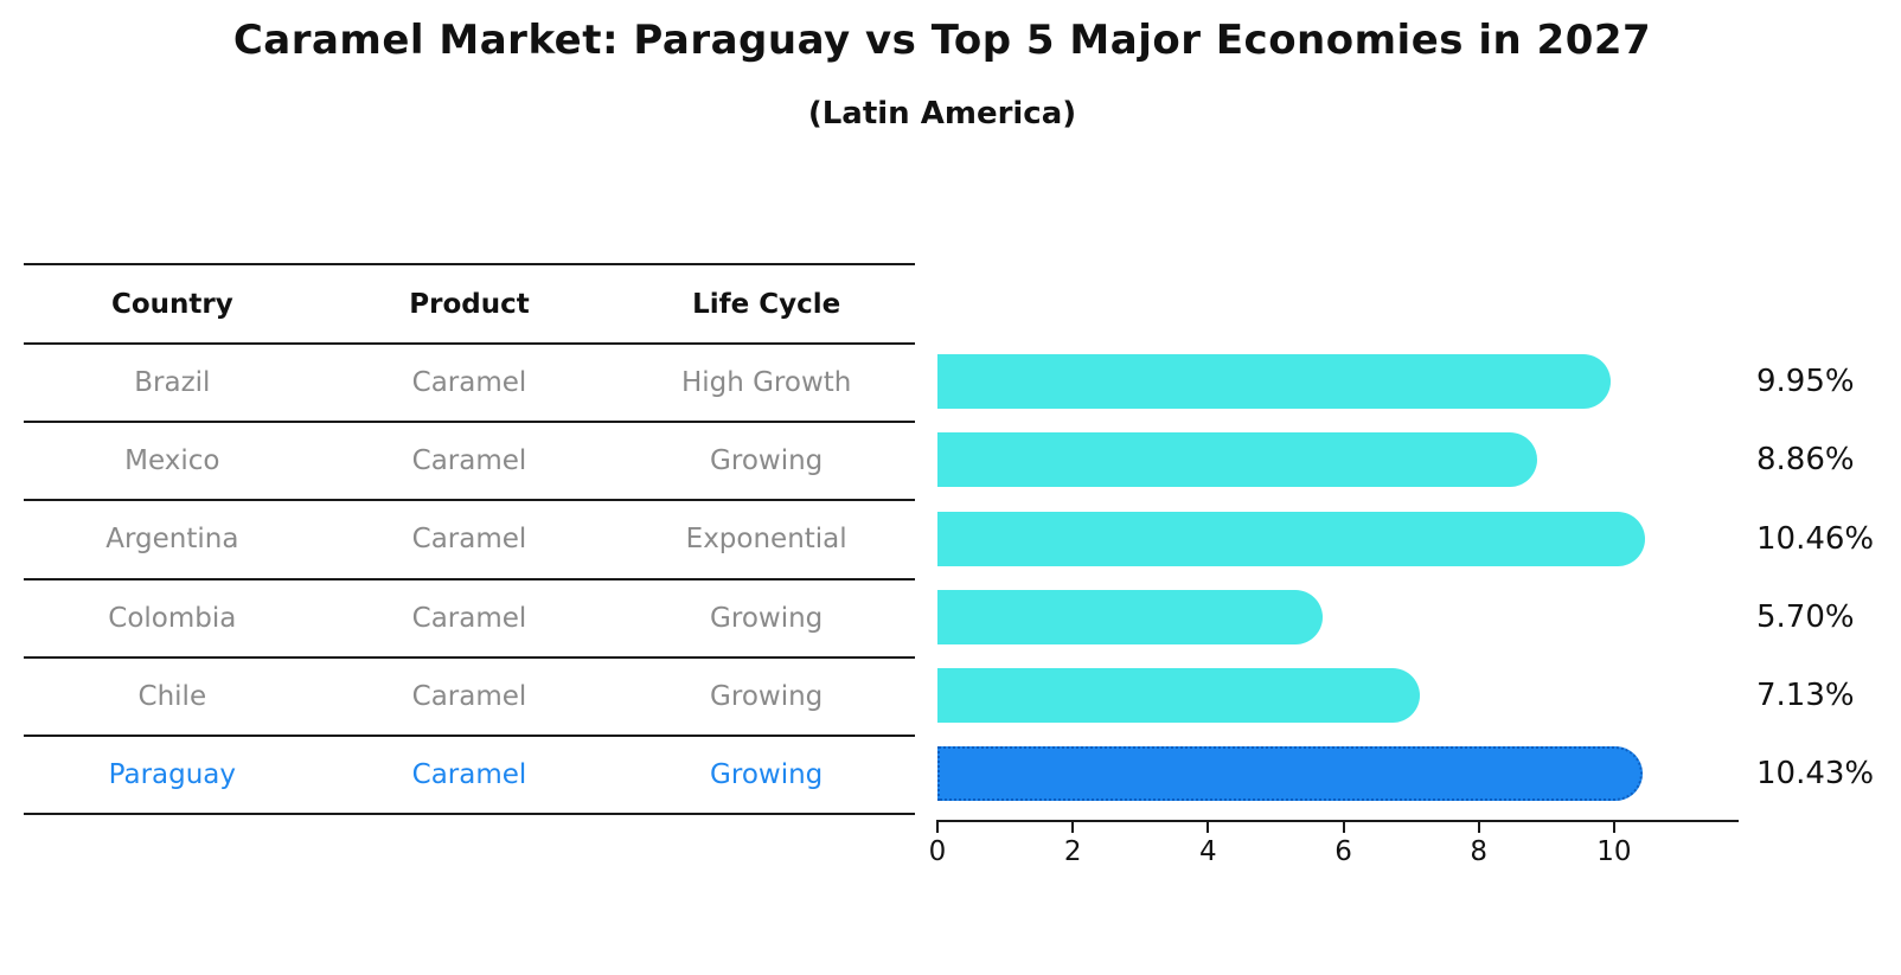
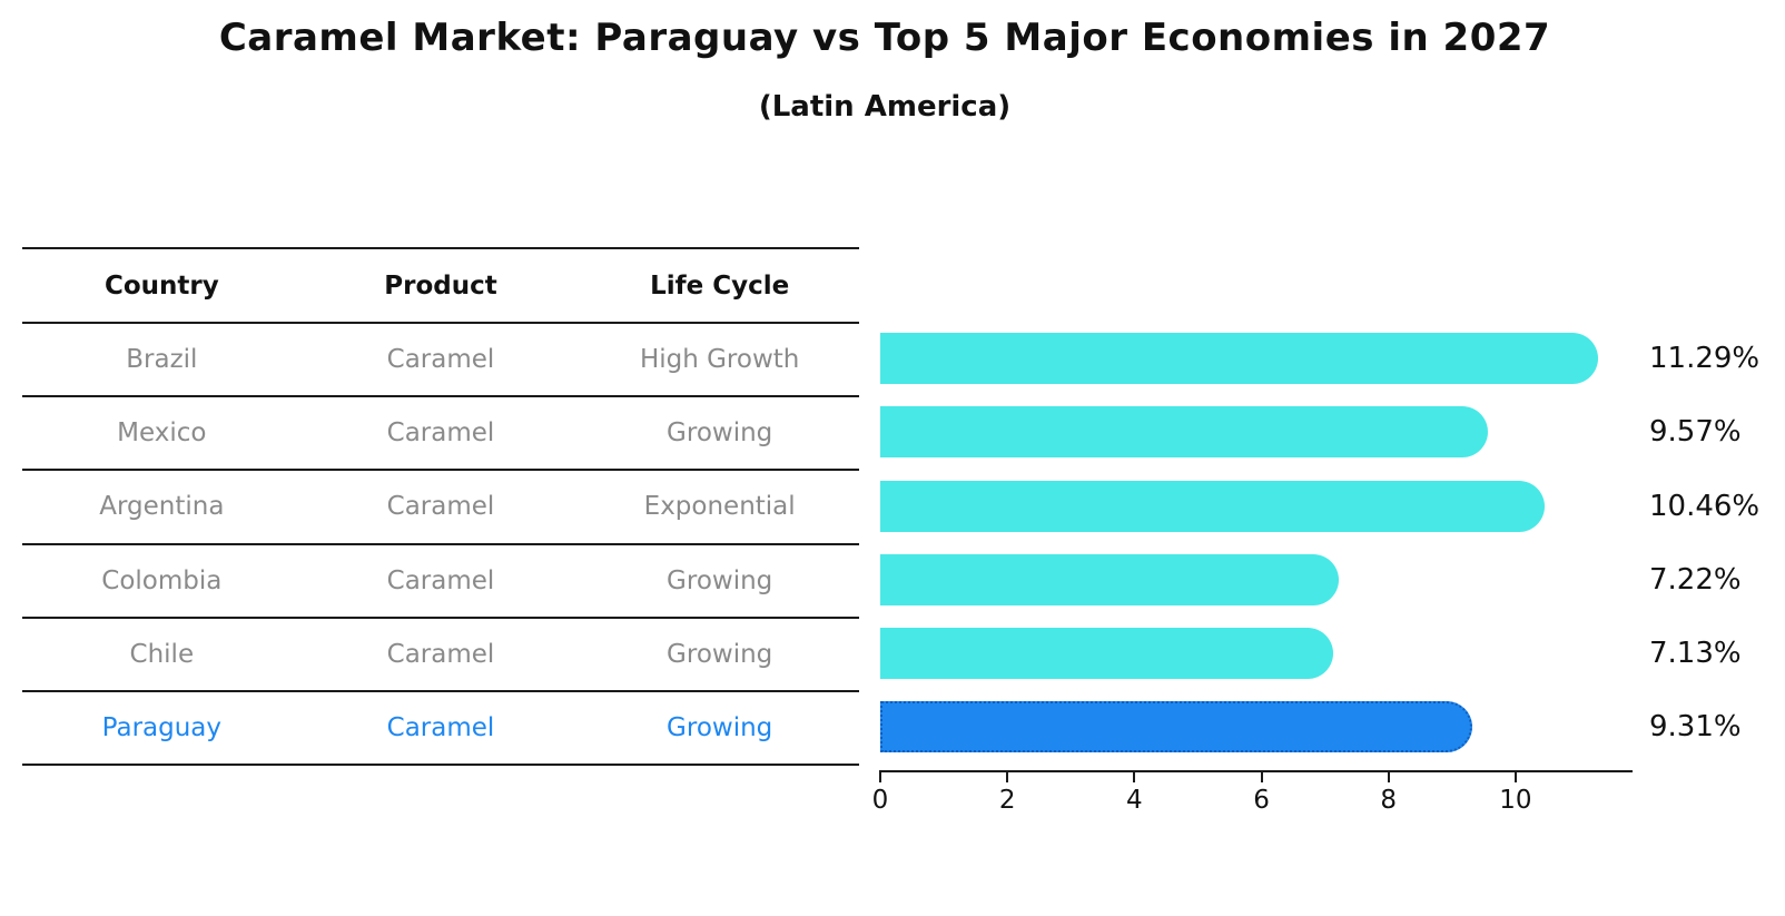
Brazil: 9.95% -> 11.29%
Mexico: 8.86% -> 9.57%
Colombia: 5.70% -> 7.22%
Paraguay: 10.43% -> 9.31%
